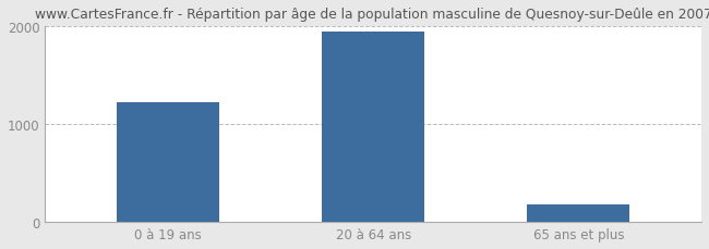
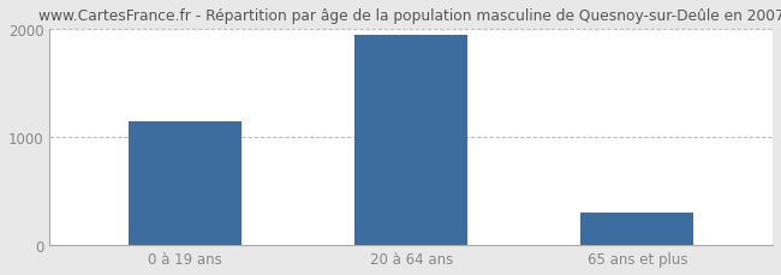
0 à 19 ans: 1220 -> 1150
65 ans et plus: 180 -> 300
